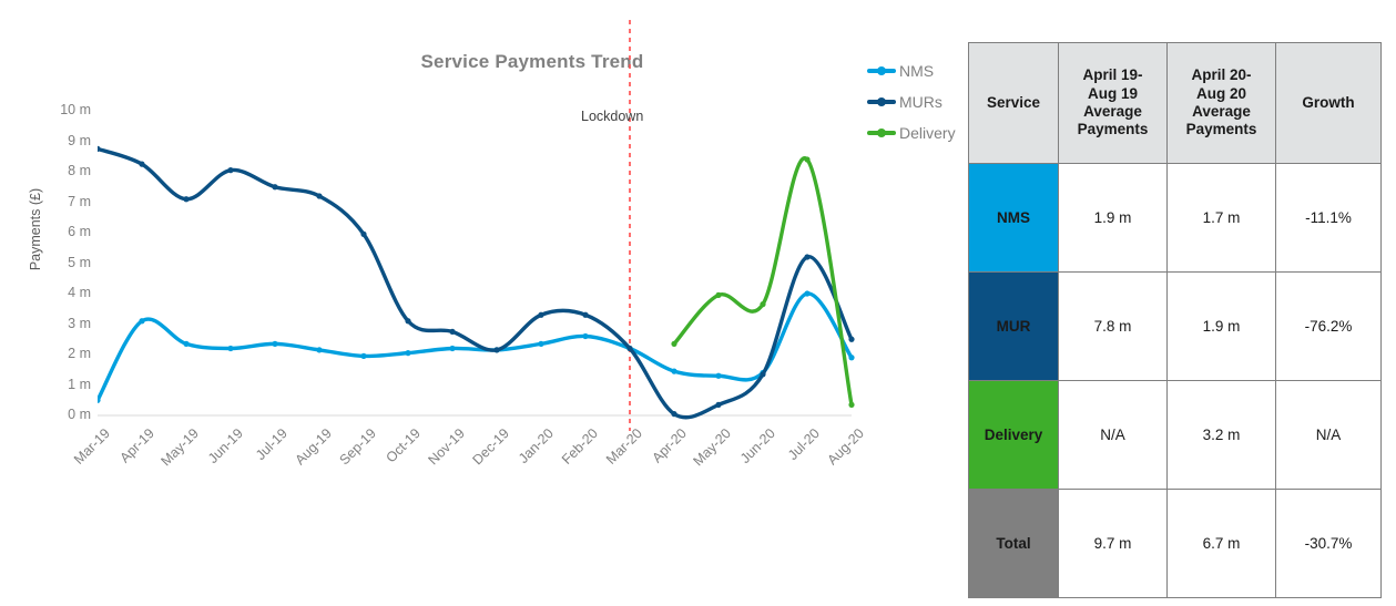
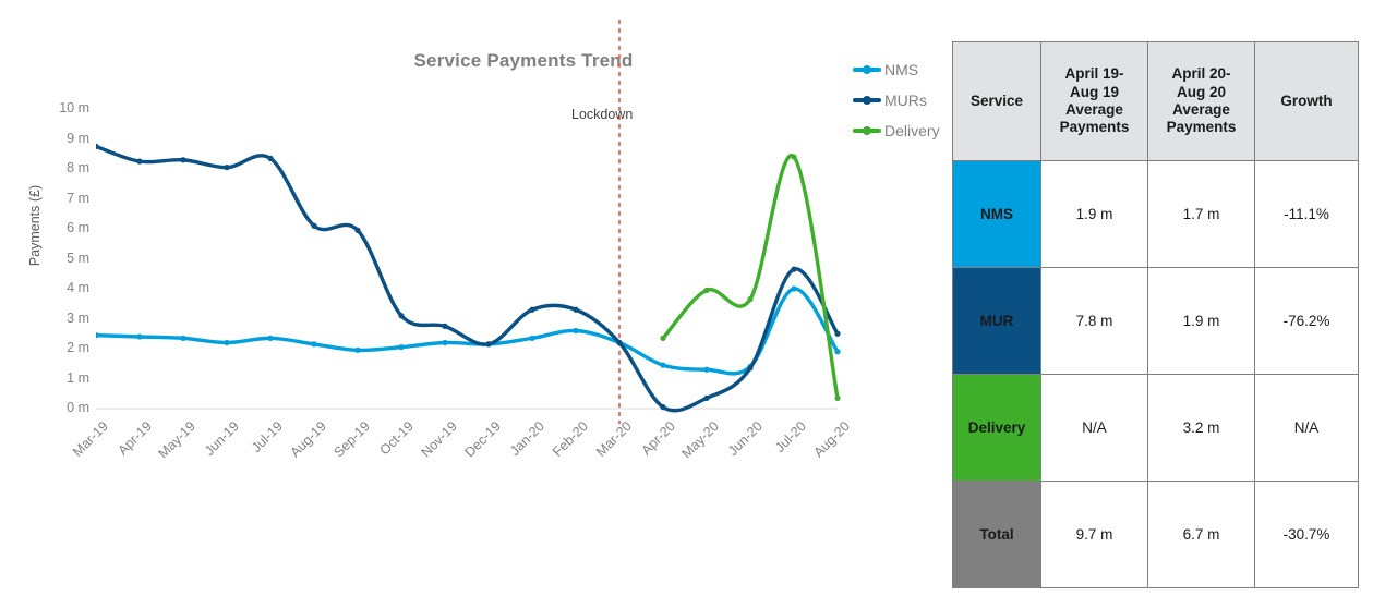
NMS/Mar-19: 0.5m -> 2.5m
NMS/Apr-19: 3.1m -> 2.4m
MURs/May-19: 7.1m -> 8.3m
MURs/Jul-19: 7.5m -> 8.3m
MURs/Aug-19: 7.2m -> 6.1m
MURs/Jul-20: 5.2m -> 4.7m
